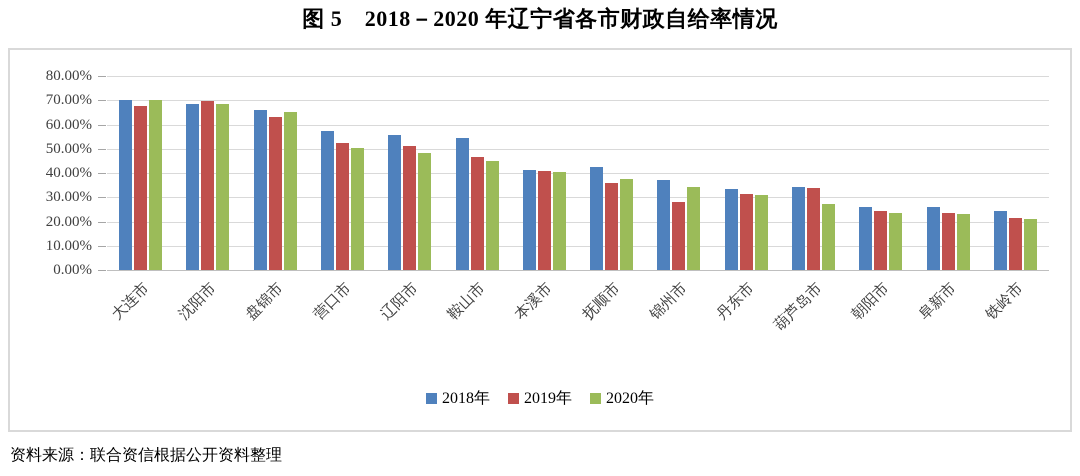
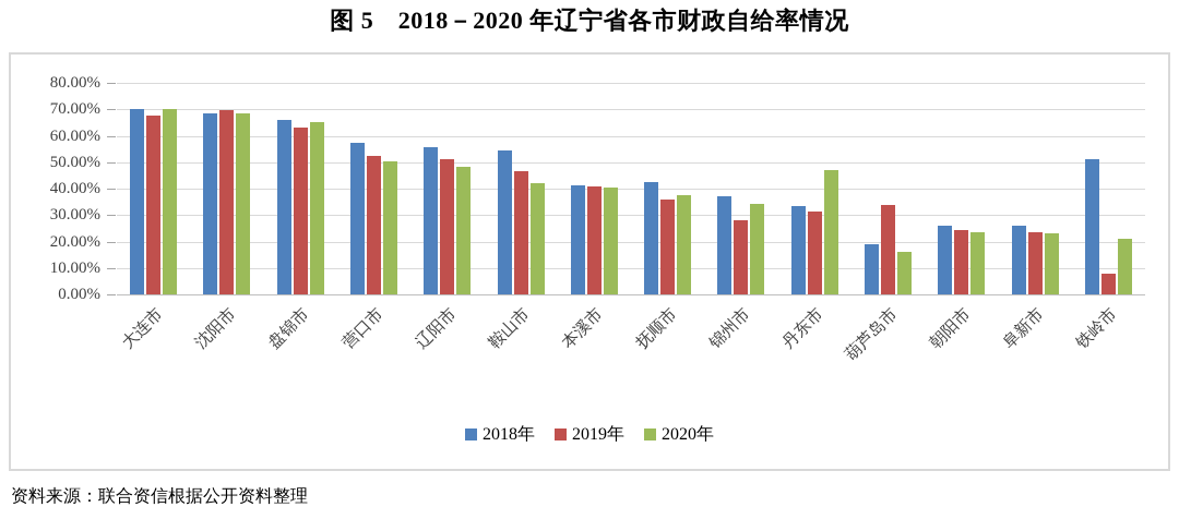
2020年/鞍山市: 45% -> 42%
2020年/丹东市: 31% -> 47%
2018年/葫芦岛市: 34% -> 19%
2020年/葫芦岛市: 27% -> 16%
2018年/铁岭市: 24% -> 51%
2019年/铁岭市: 22% -> 8%
